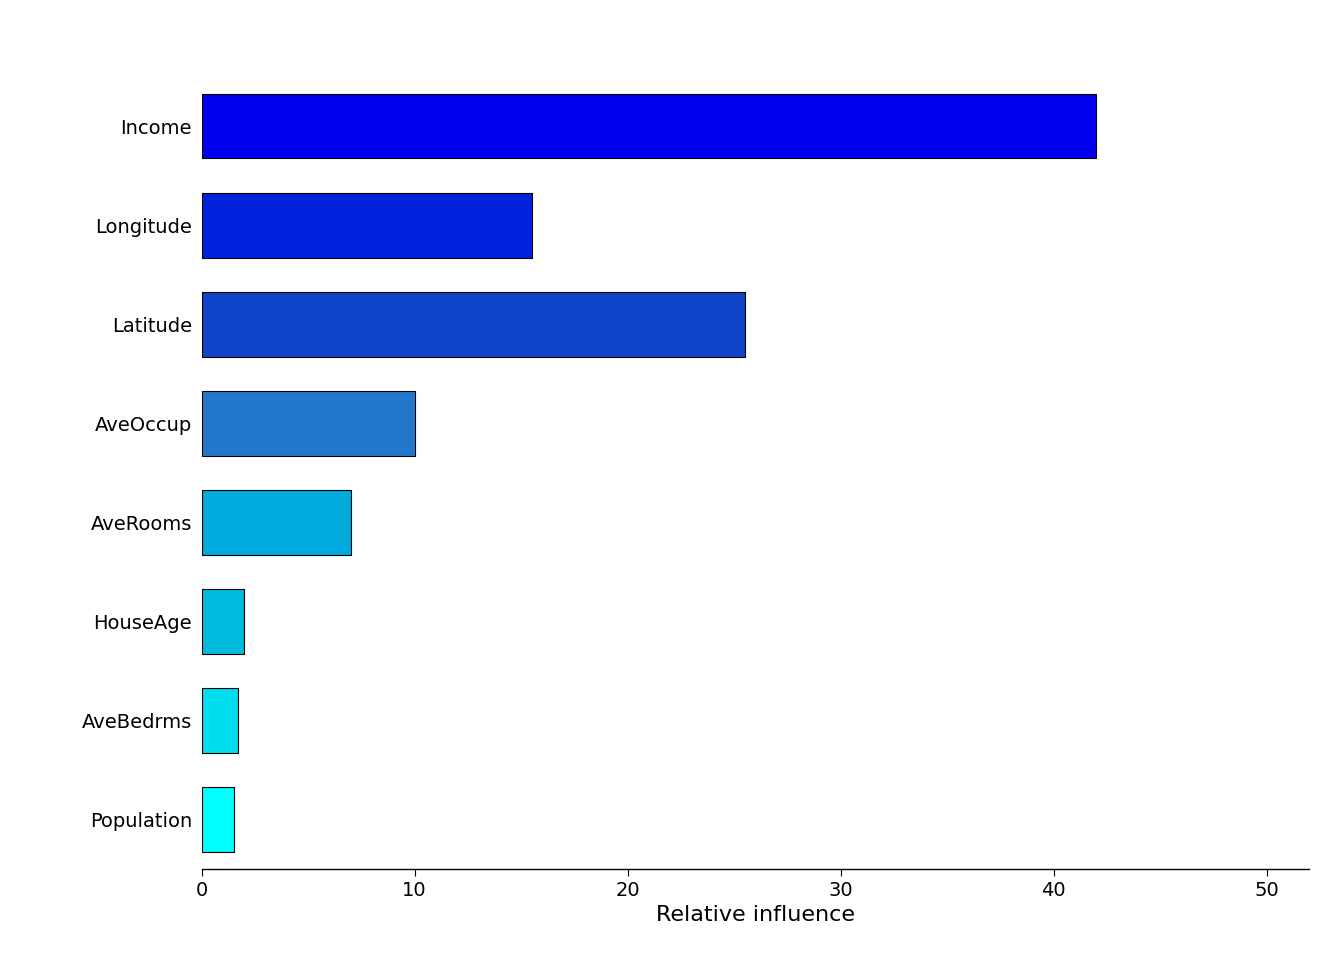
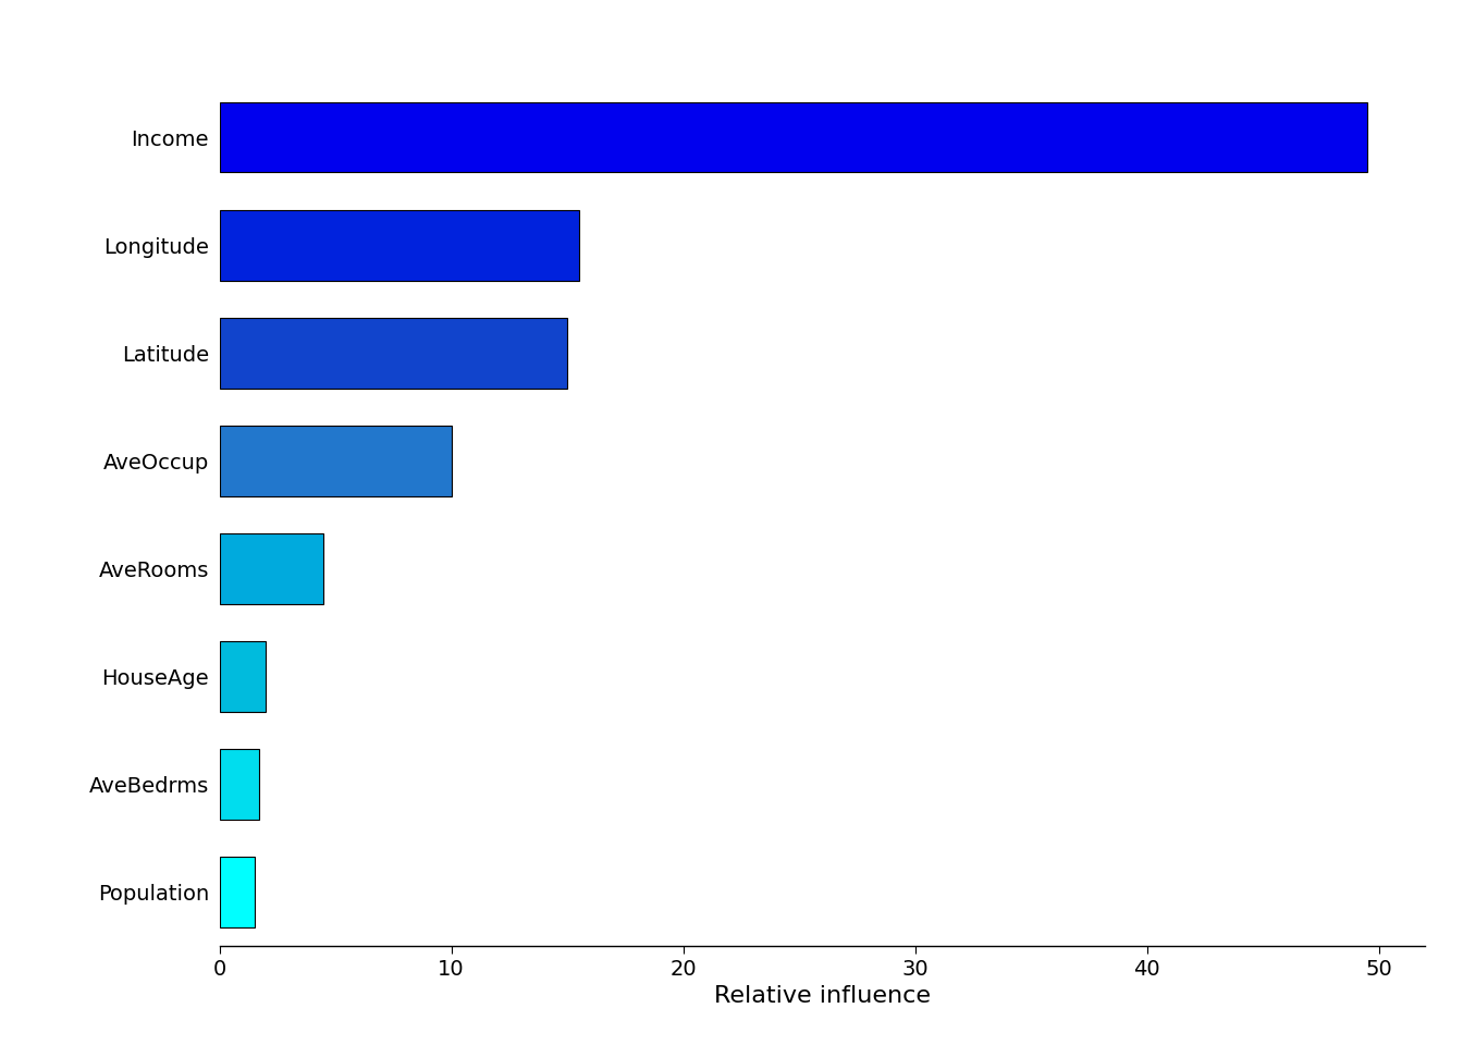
Income: 42.0 -> 49.5
Latitude: 25.5 -> 15.0
AveRooms: 7.0 -> 4.5
